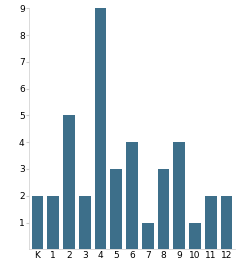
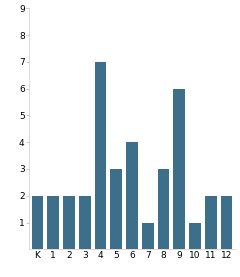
2: 5 -> 2
4: 9 -> 7
9: 4 -> 6
